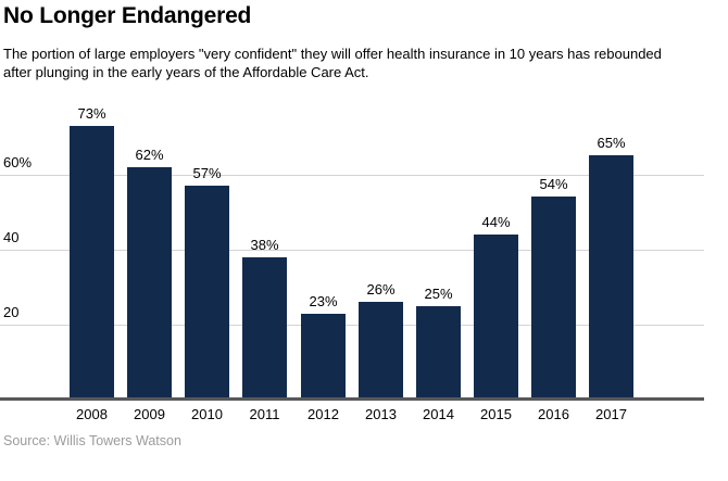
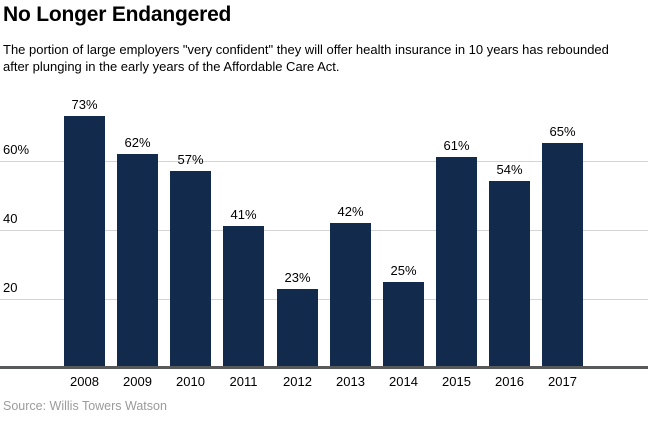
2011: 38% -> 41%
2013: 26% -> 42%
2015: 44% -> 61%
